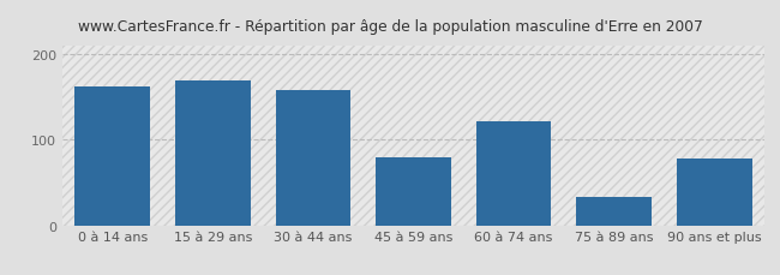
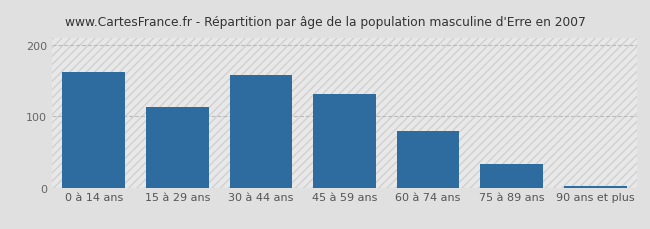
15 à 29 ans: 170 -> 113
45 à 59 ans: 80 -> 132
60 à 74 ans: 122 -> 80
90 ans et plus: 78 -> 2
